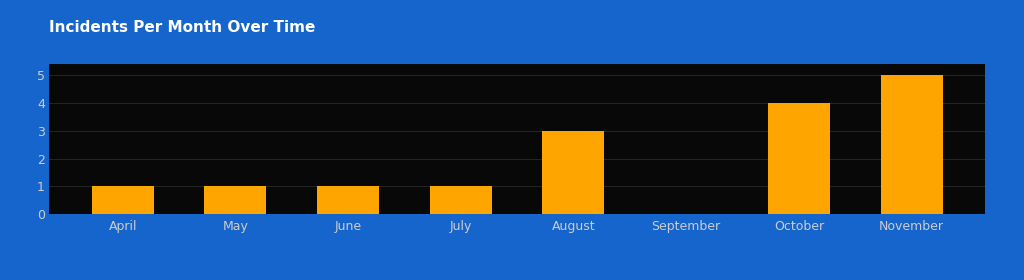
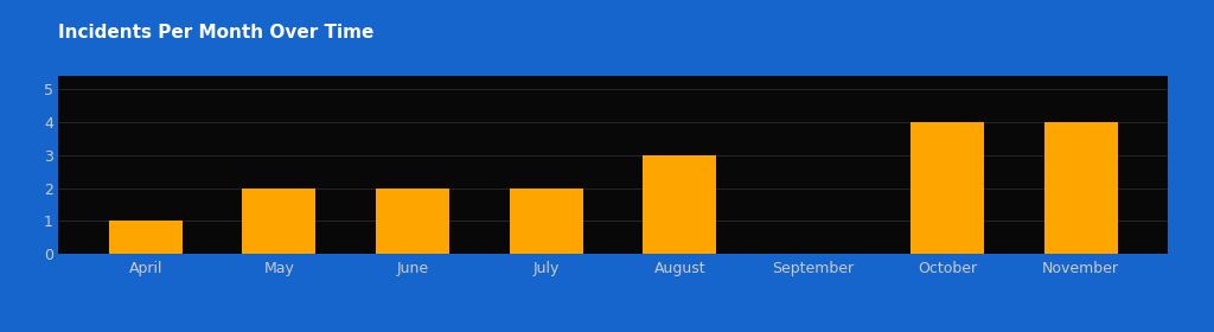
May: 1 -> 2
June: 1 -> 2
July: 1 -> 2
November: 5 -> 4
